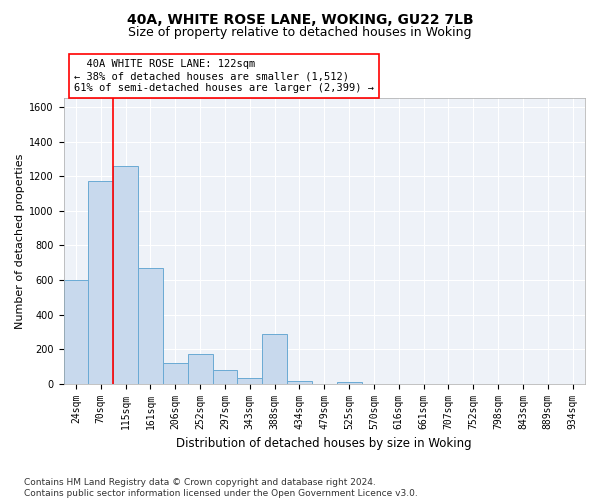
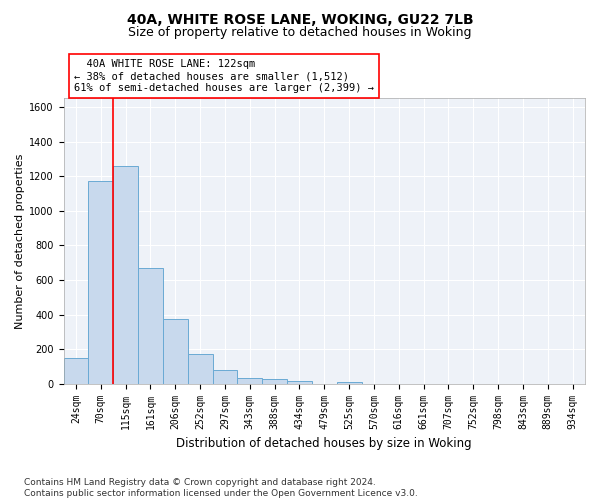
24sqm: 600 -> 150
206sqm: 120 -> 380
388sqm: 290 -> 20
